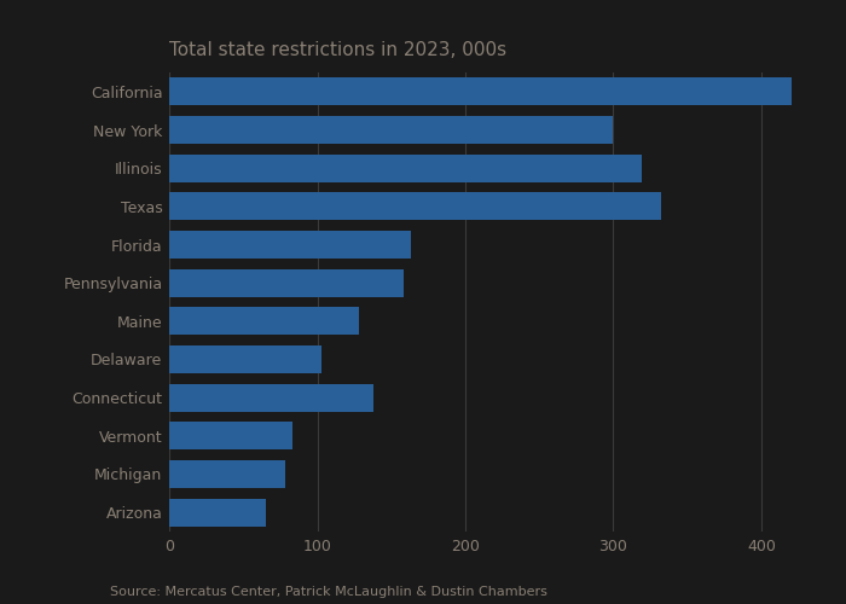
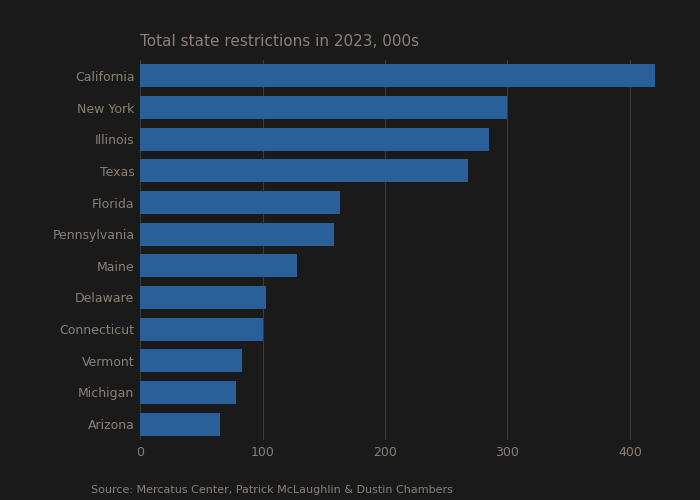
Illinois: 319 -> 285
Texas: 332 -> 268
Connecticut: 138 -> 100
